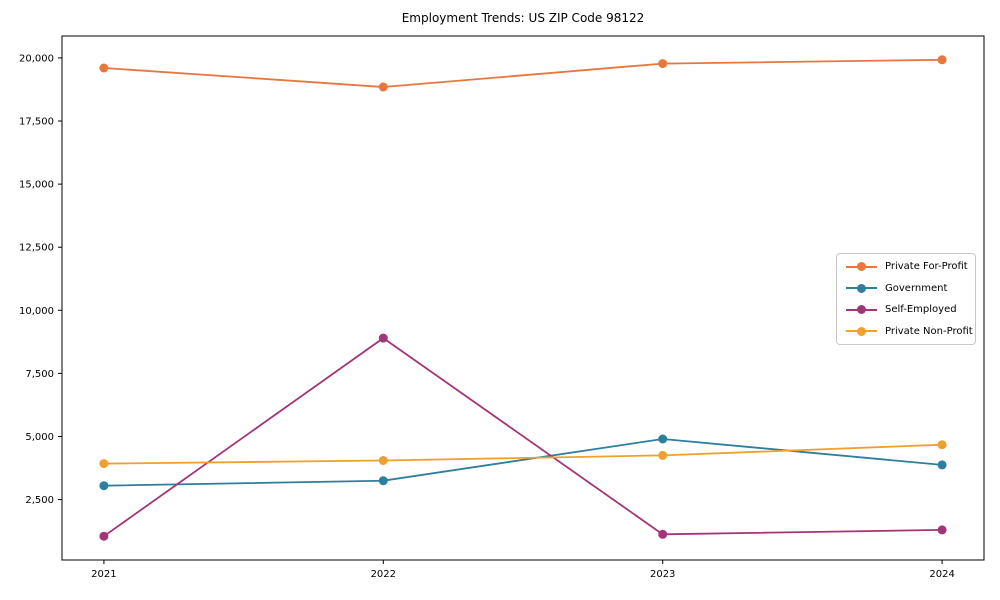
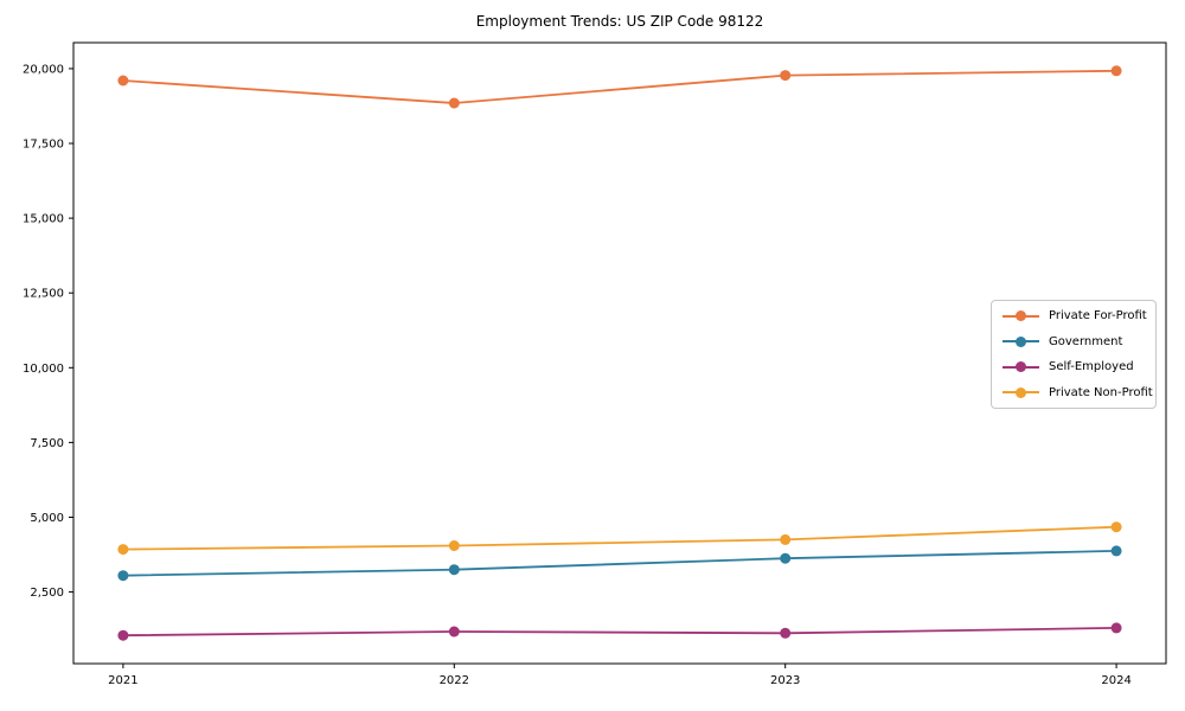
Self-Employed/2022: 8900 -> 1200
Government/2023: 4900 -> 3600
